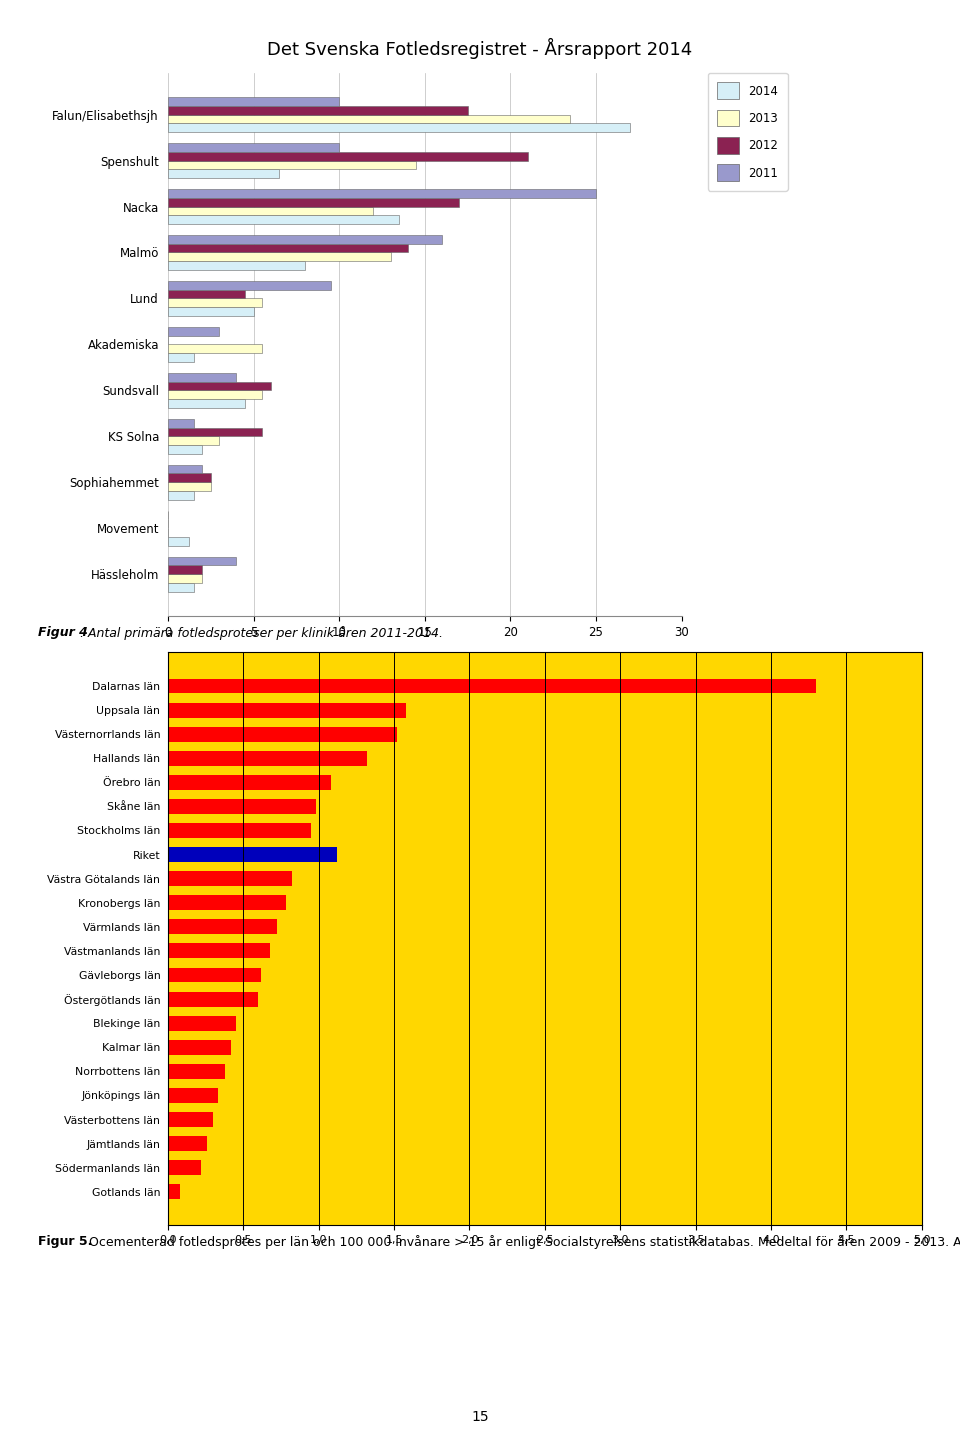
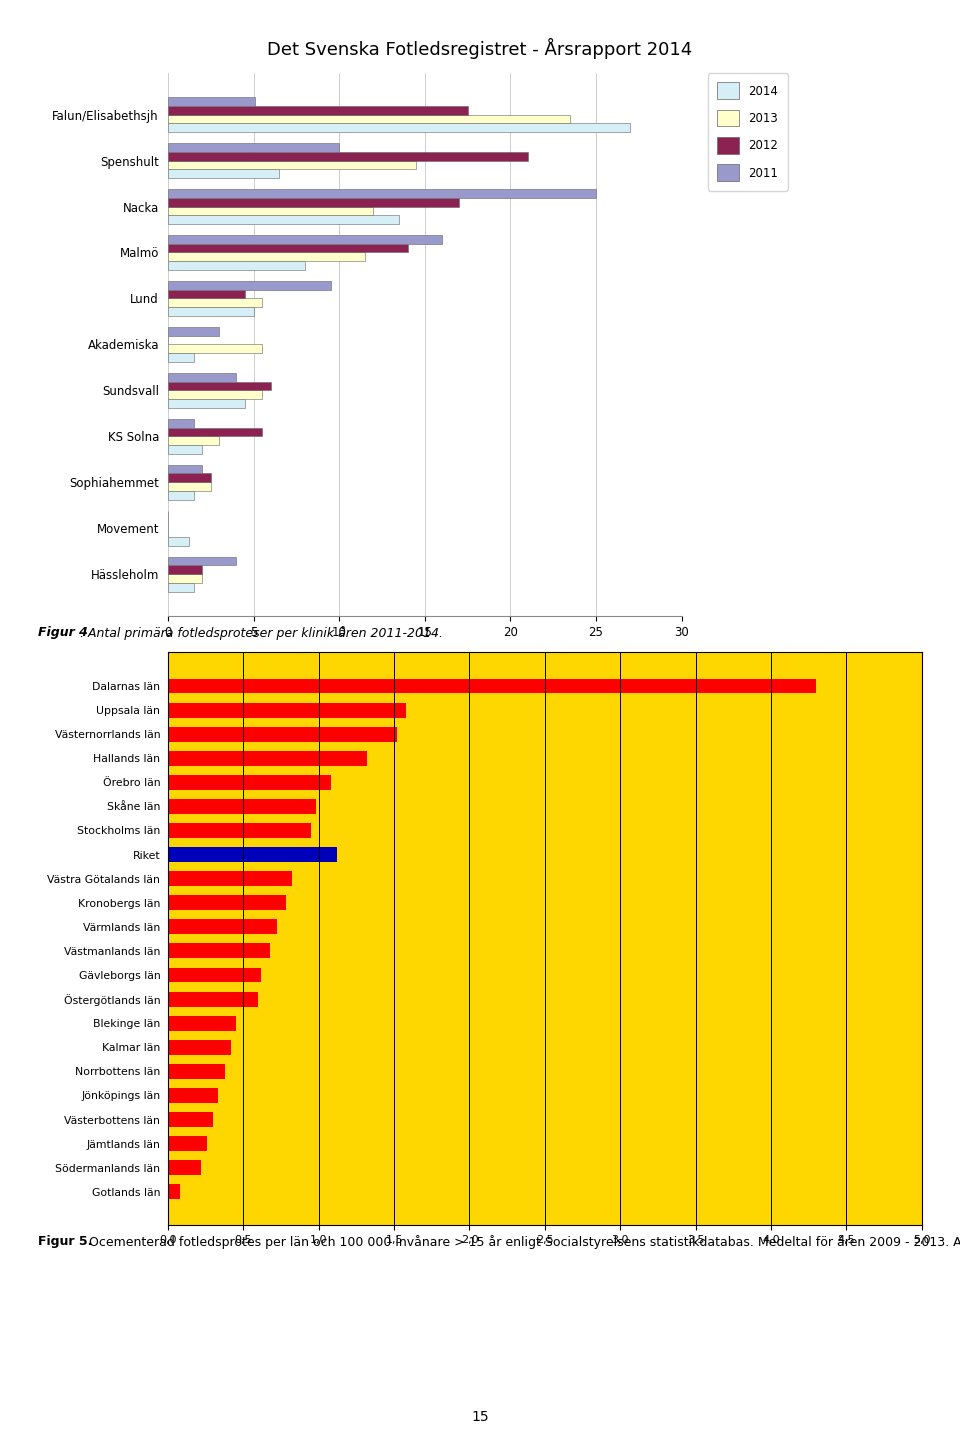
2011/Falun/Elisabethsjh: 10.0 -> 5.1
2013/Malmö: 13.0 -> 11.5
